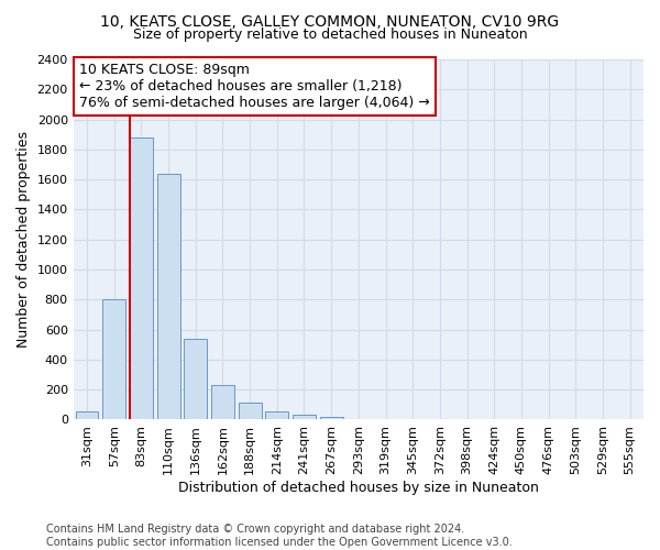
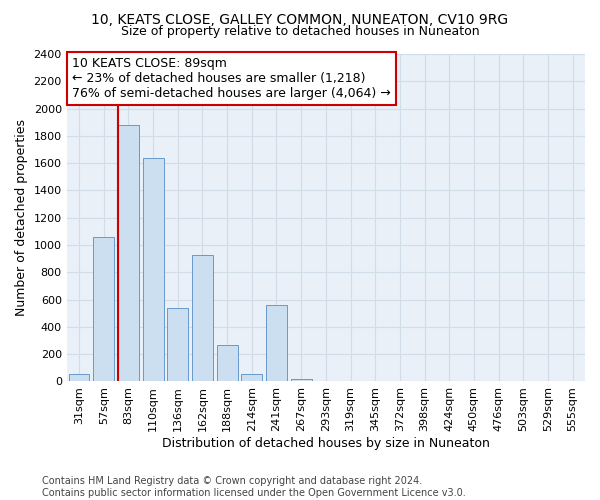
57sqm: 800 -> 1060
162sqm: 230 -> 930
188sqm: 110 -> 270
241sqm: 40 -> 560
